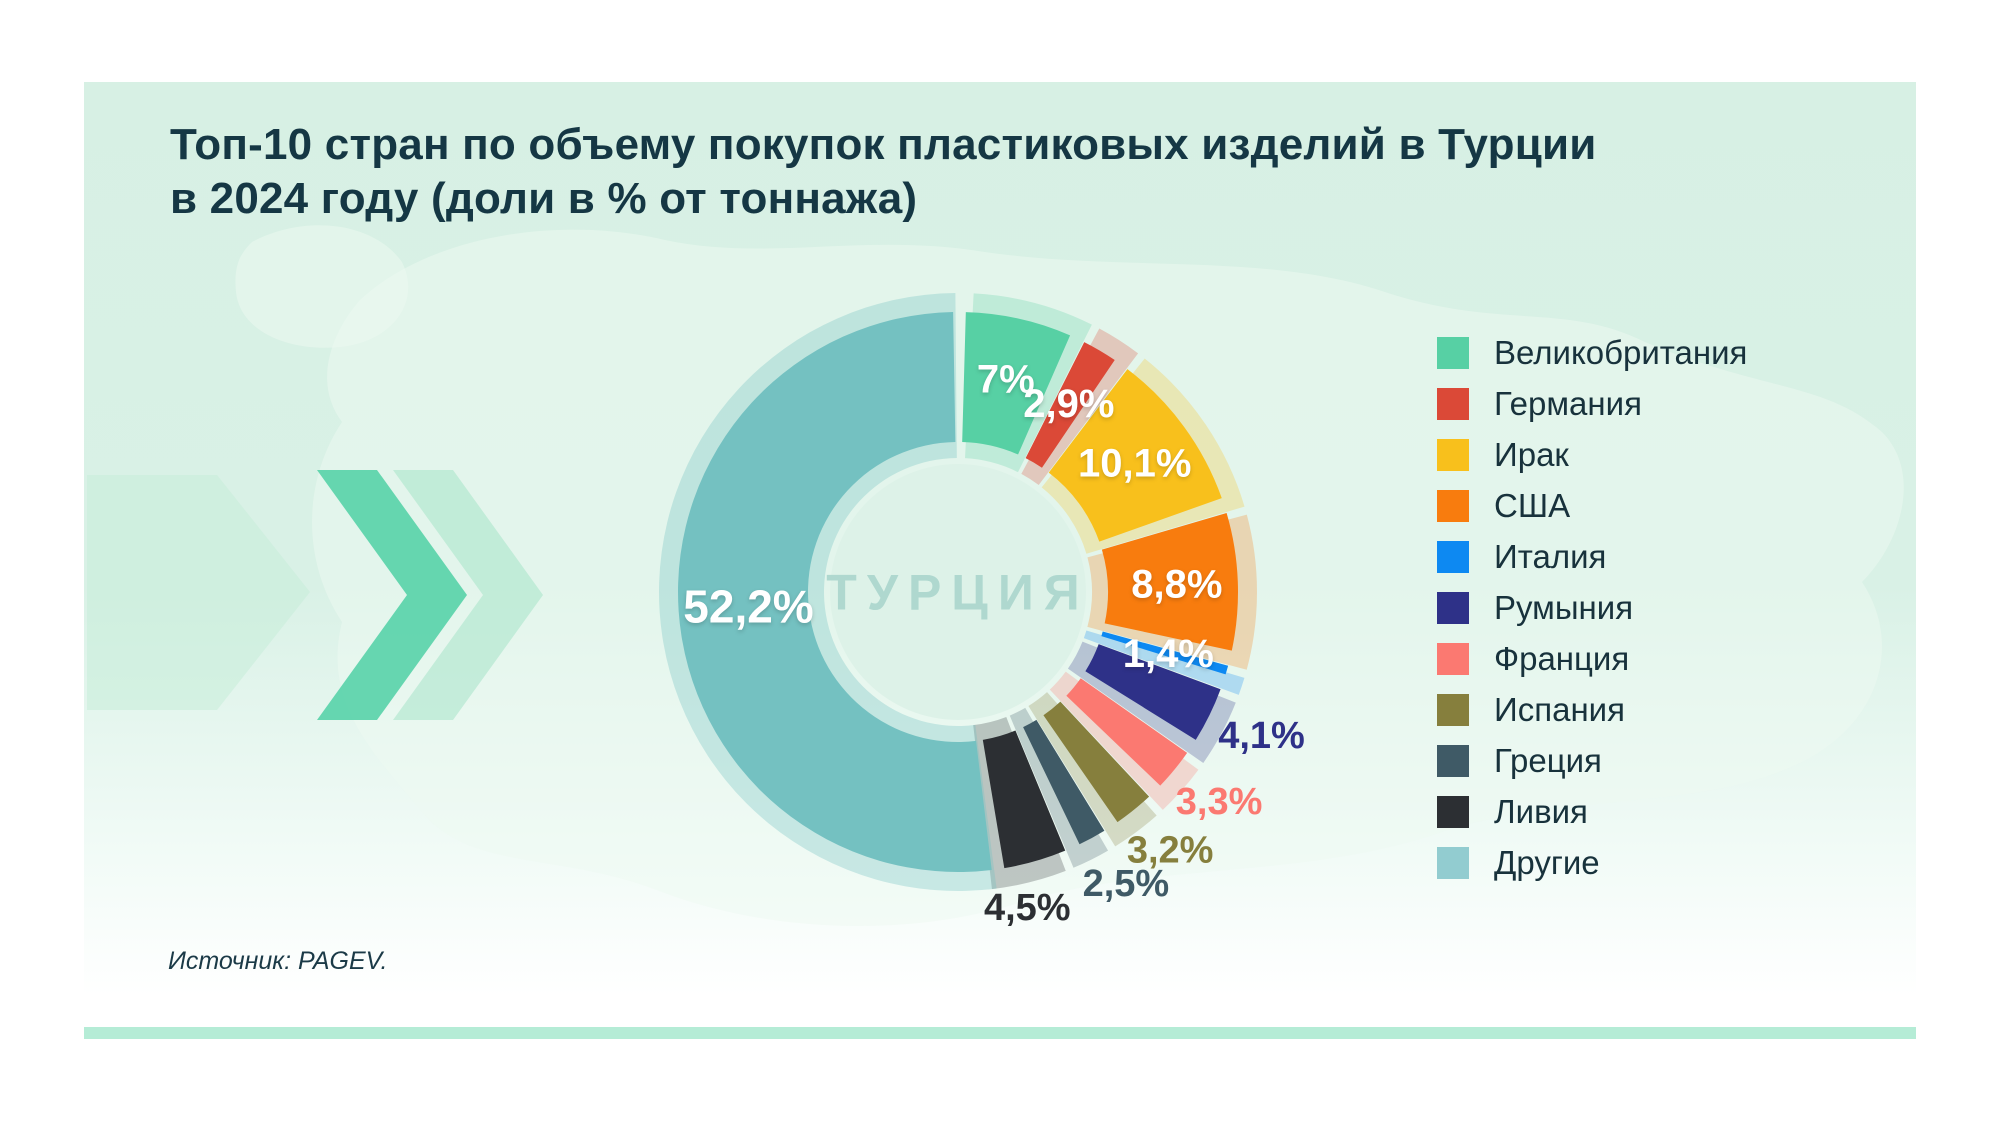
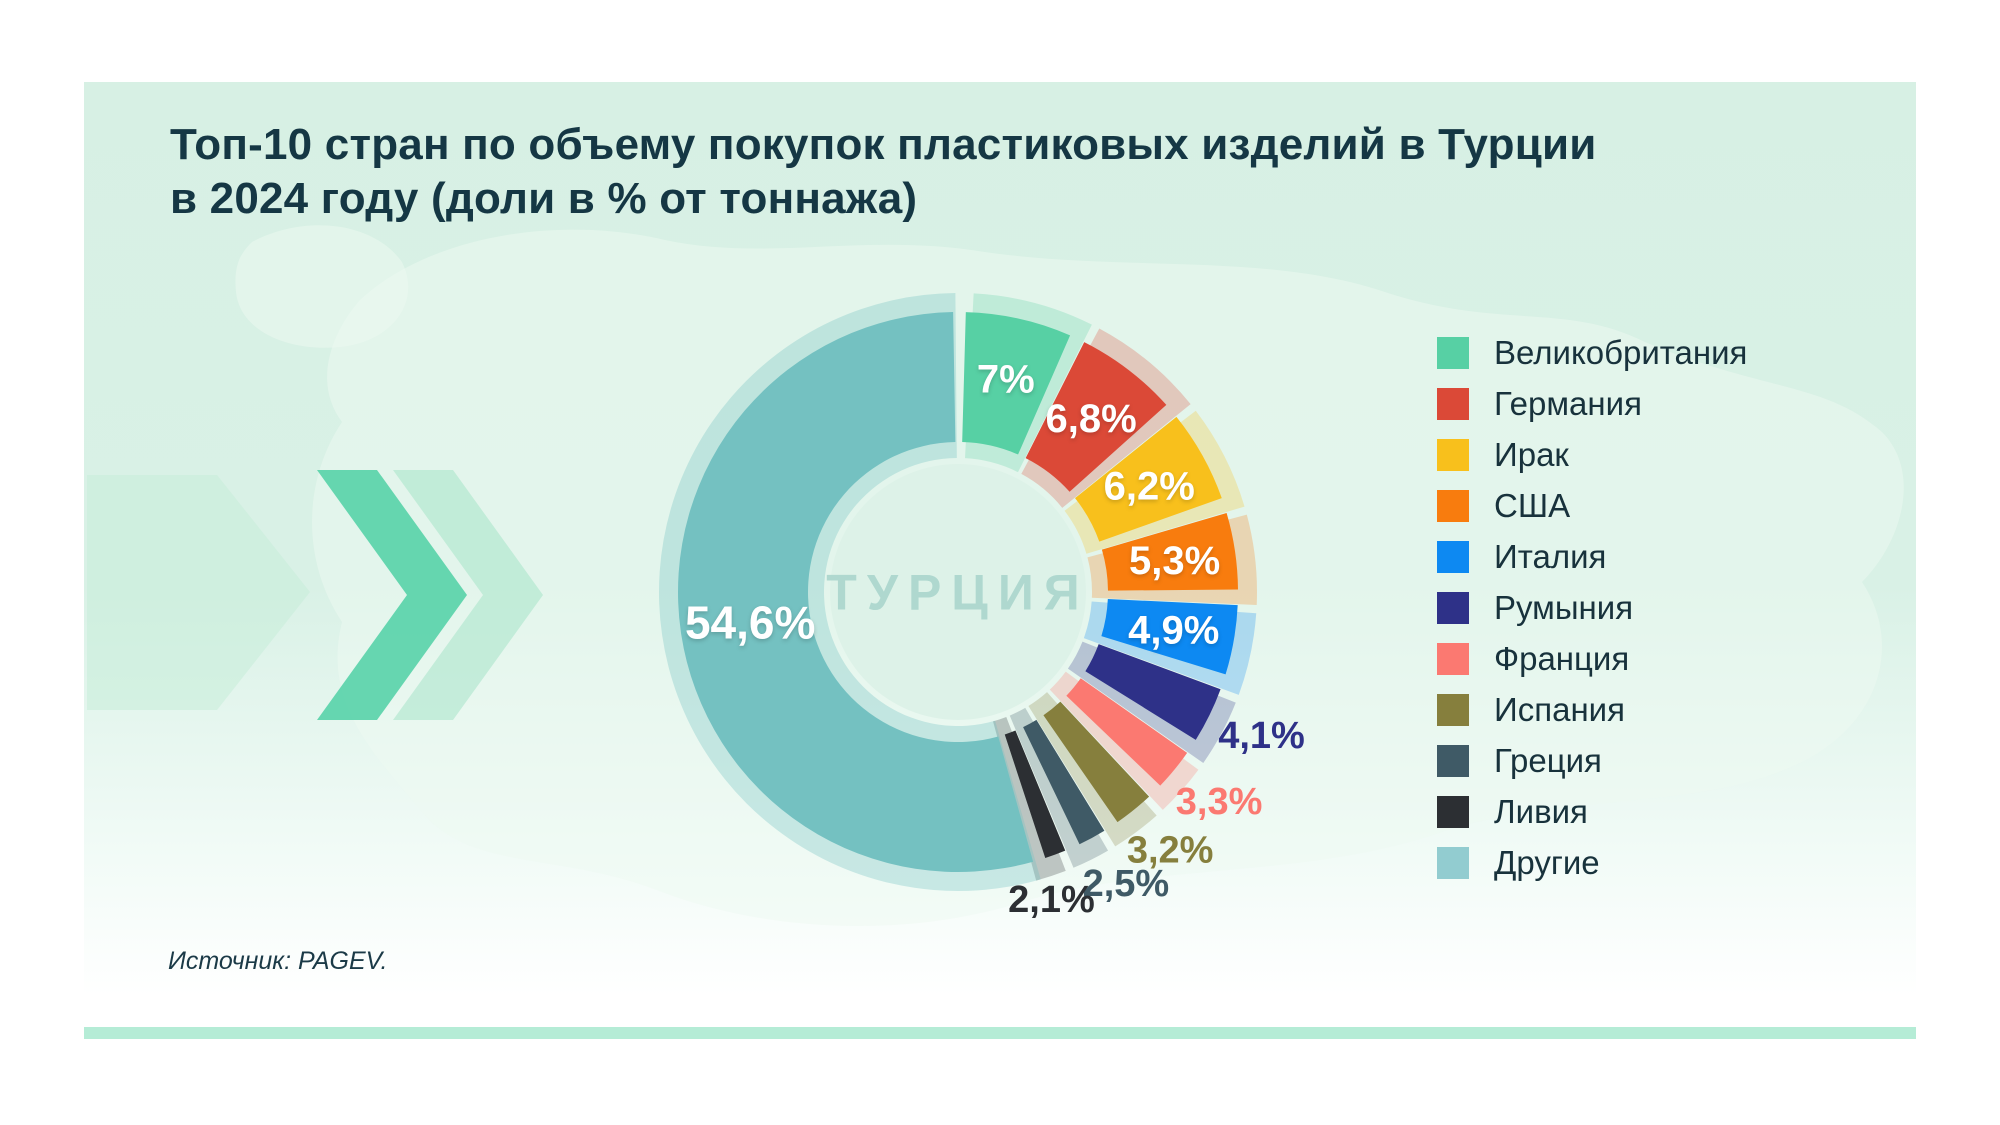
Германия: 2,9% -> 6,8%
Ирак: 10,1% -> 6,2%
США: 8,8% -> 5,3%
Италия: 1,4% -> 4,9%
Ливия: 4,5% -> 2,1%
Другие: 52,2% -> 54,6%
